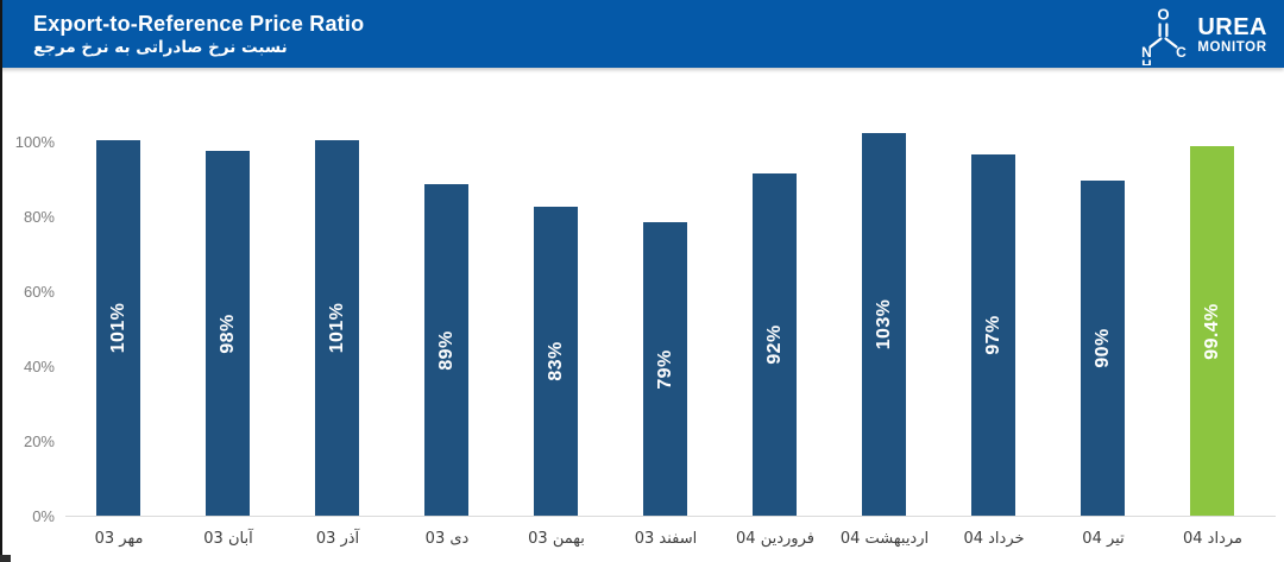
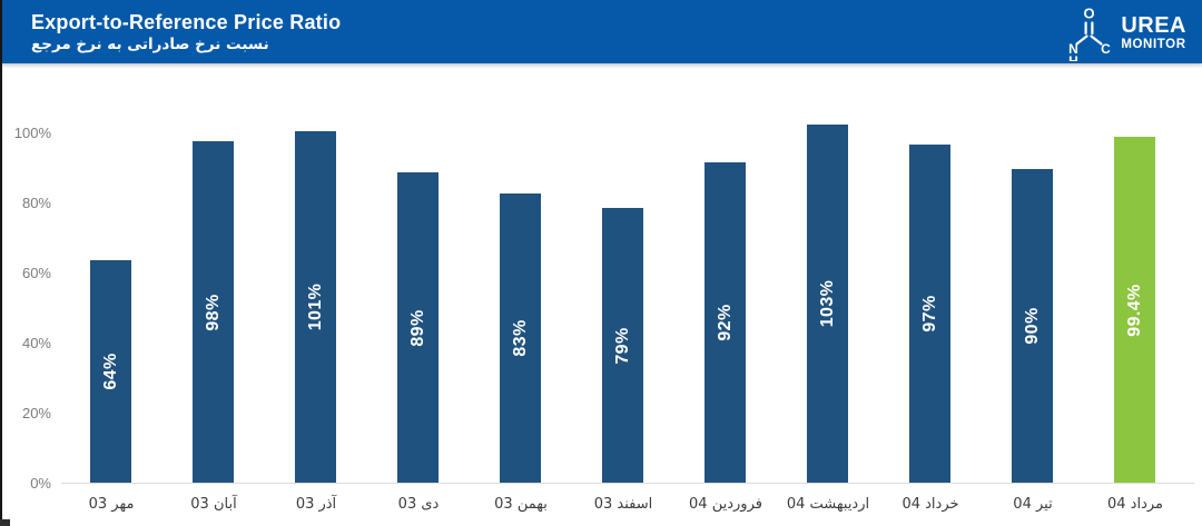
مهر 03: 101% -> 64%
